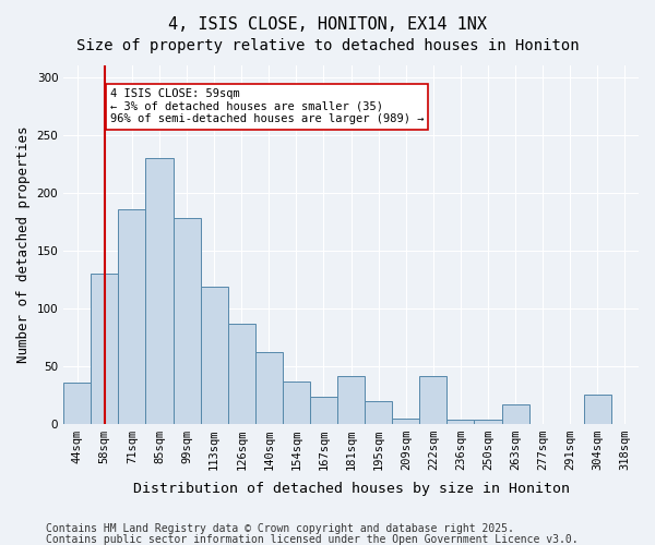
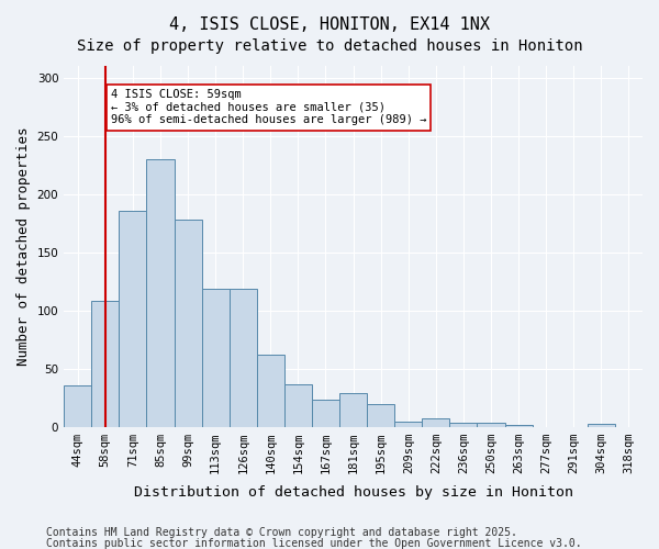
58sqm: 130 -> 108
126sqm: 86 -> 118
181sqm: 41 -> 29
222sqm: 41 -> 7
263sqm: 17 -> 1
304sqm: 25 -> 2
